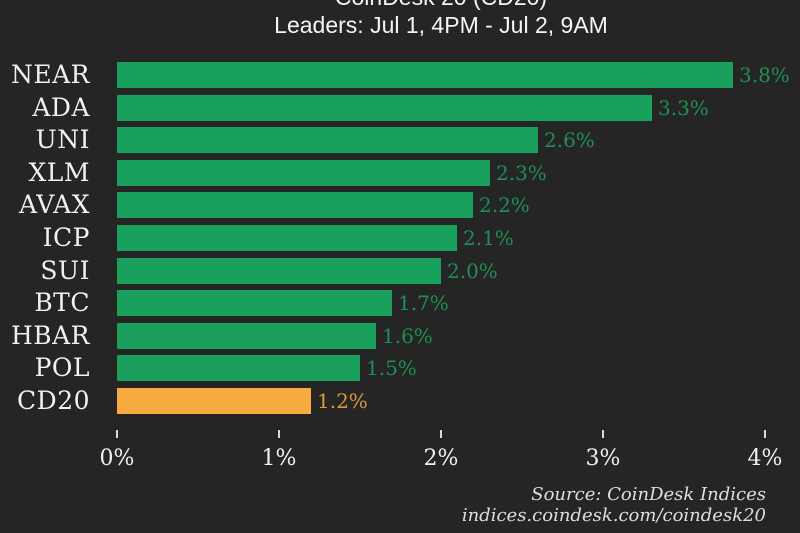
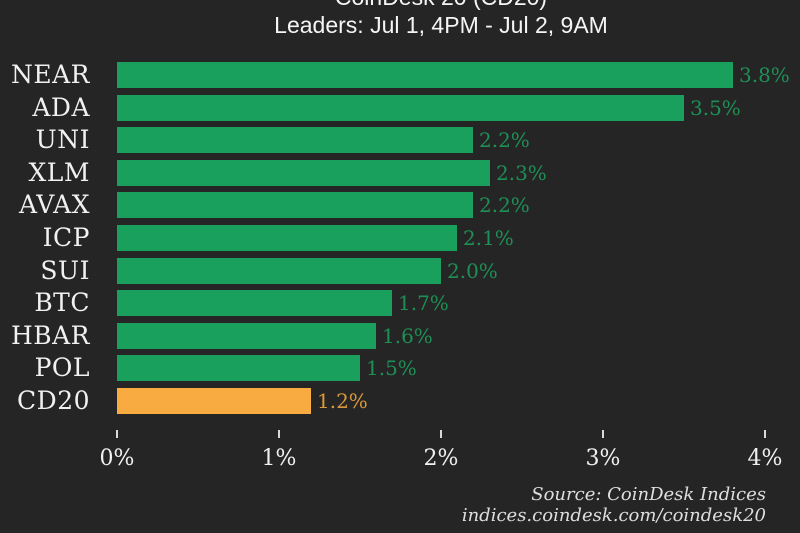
ADA: 3.3% -> 3.5%
UNI: 2.6% -> 2.2%
